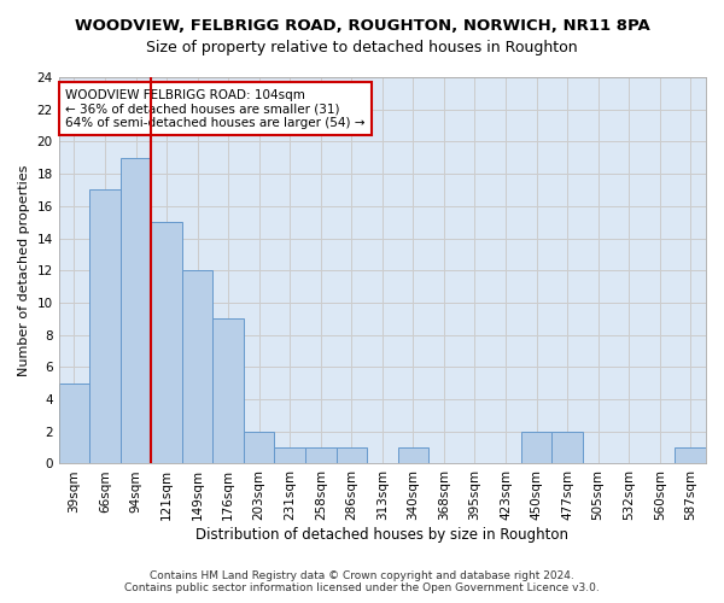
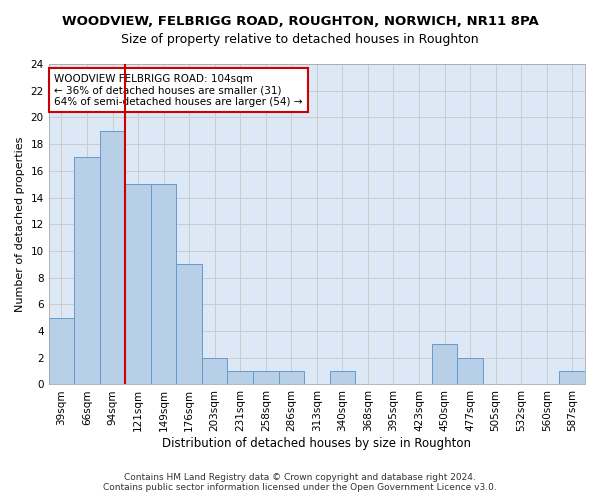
149sqm: 12 -> 15
450sqm: 2 -> 3
